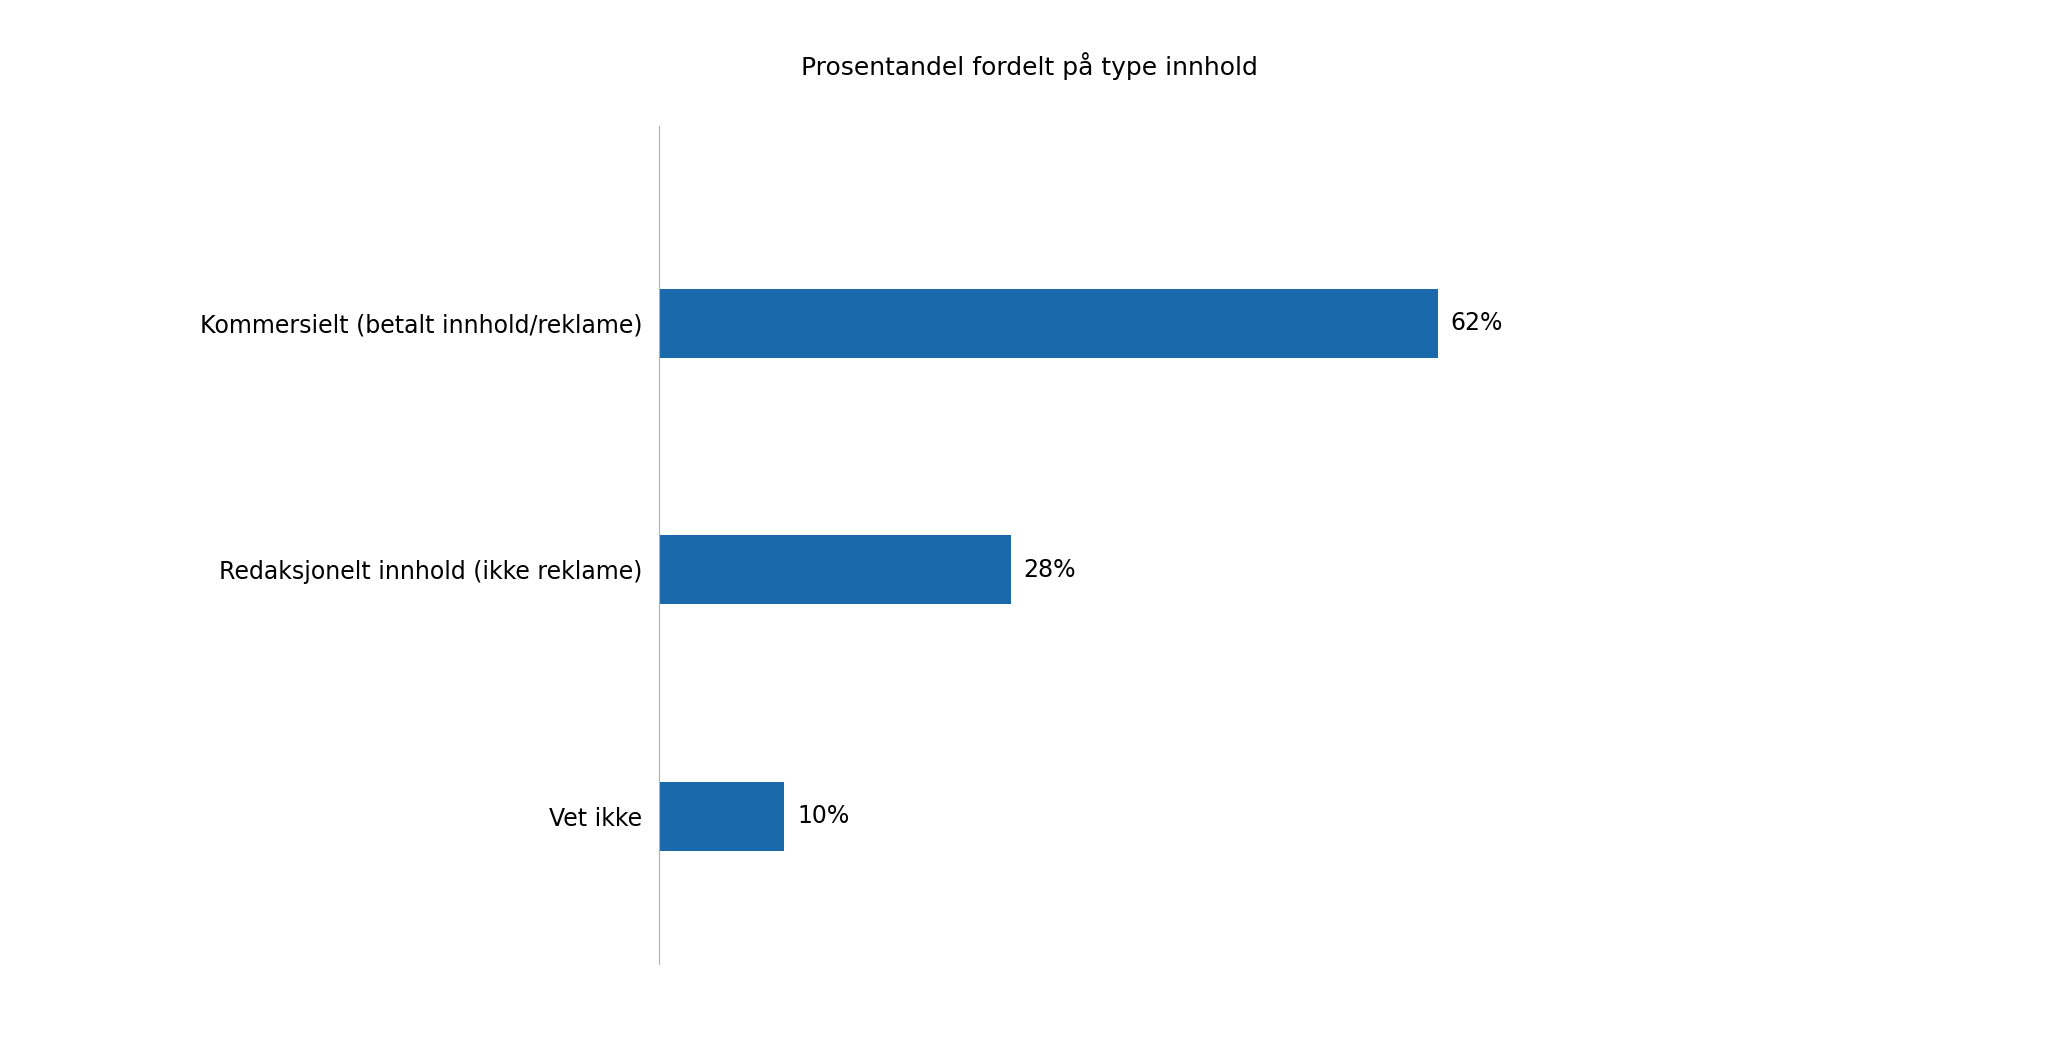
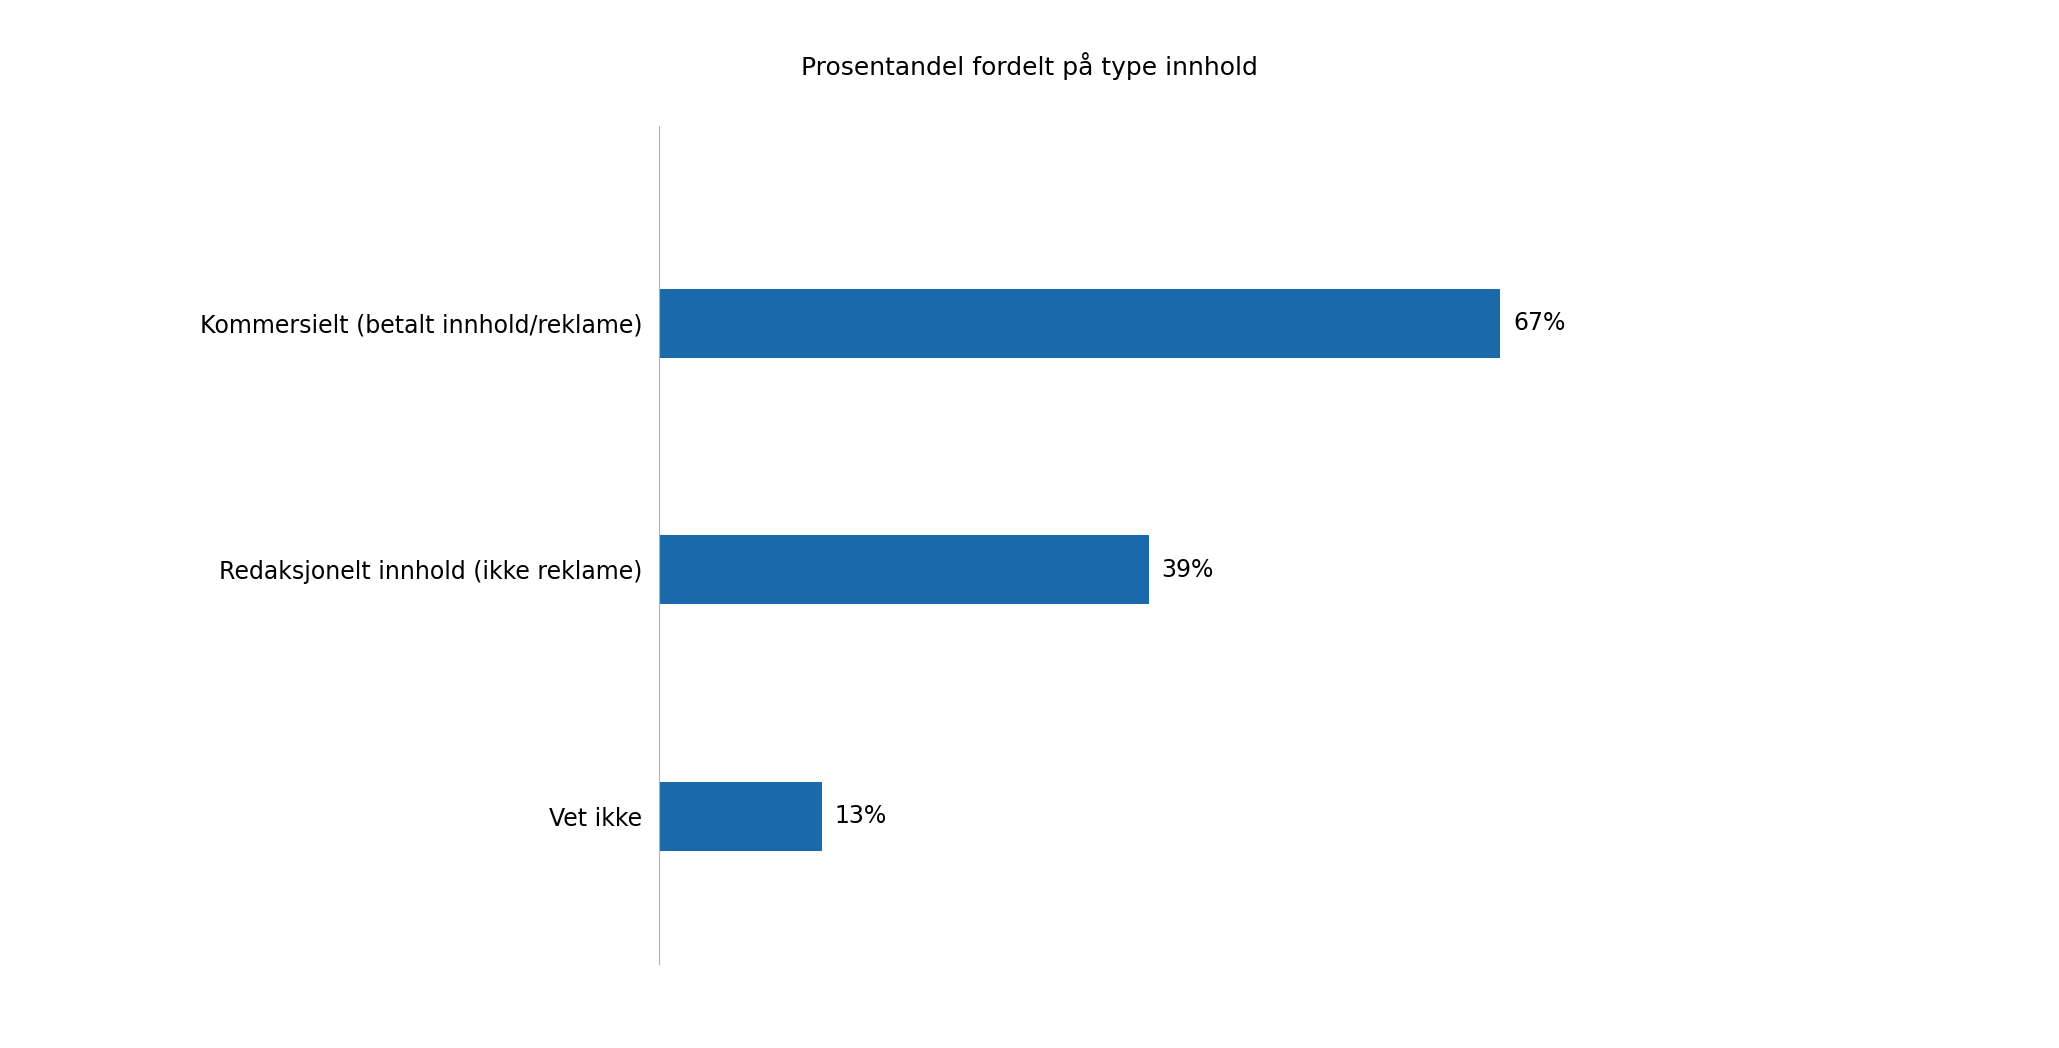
Kommersielt (betalt innhold/reklame): 62% -> 67%
Redaksjonelt innhold (ikke reklame): 28% -> 39%
Vet ikke: 10% -> 13%
